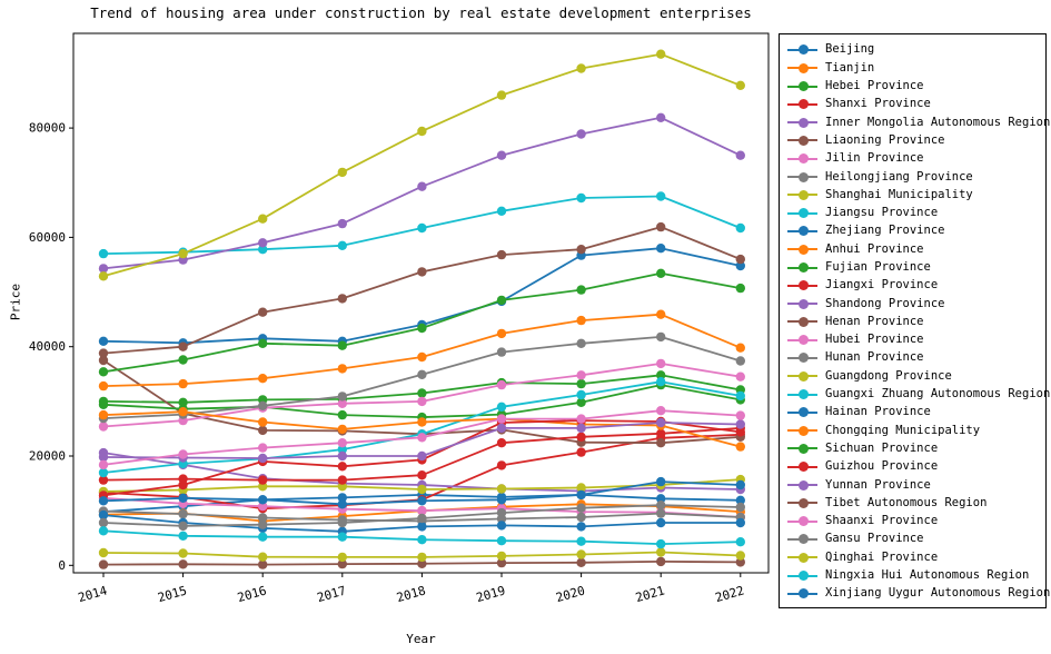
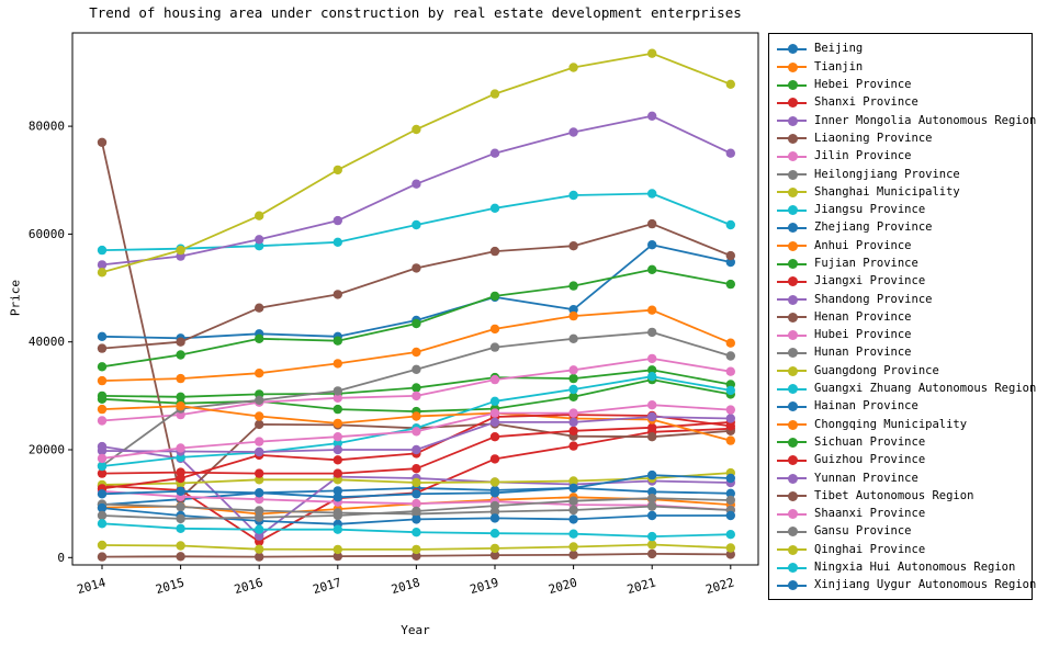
Liaoning Province/2014: 38000 -> 77000
Hunan Province/2014: 27000 -> 17000
Liaoning Province/2015: 28000 -> 11000
Shanxi Province/2016: 10000 -> 3000
Inner Mongolia Autonomous Region/2016: 16000 -> 4000
Zhejiang Province/2020: 57000 -> 46000
